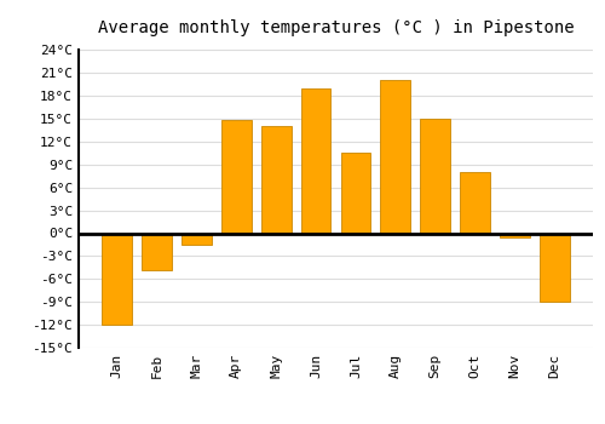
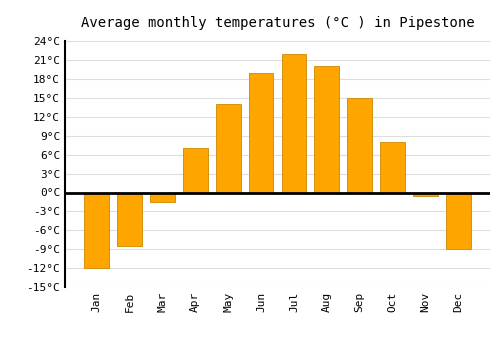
Feb: -4.8°C -> -8.5°C
Apr: 14.8°C -> 7.0°C
Jul: 10.6°C -> 22.0°C
